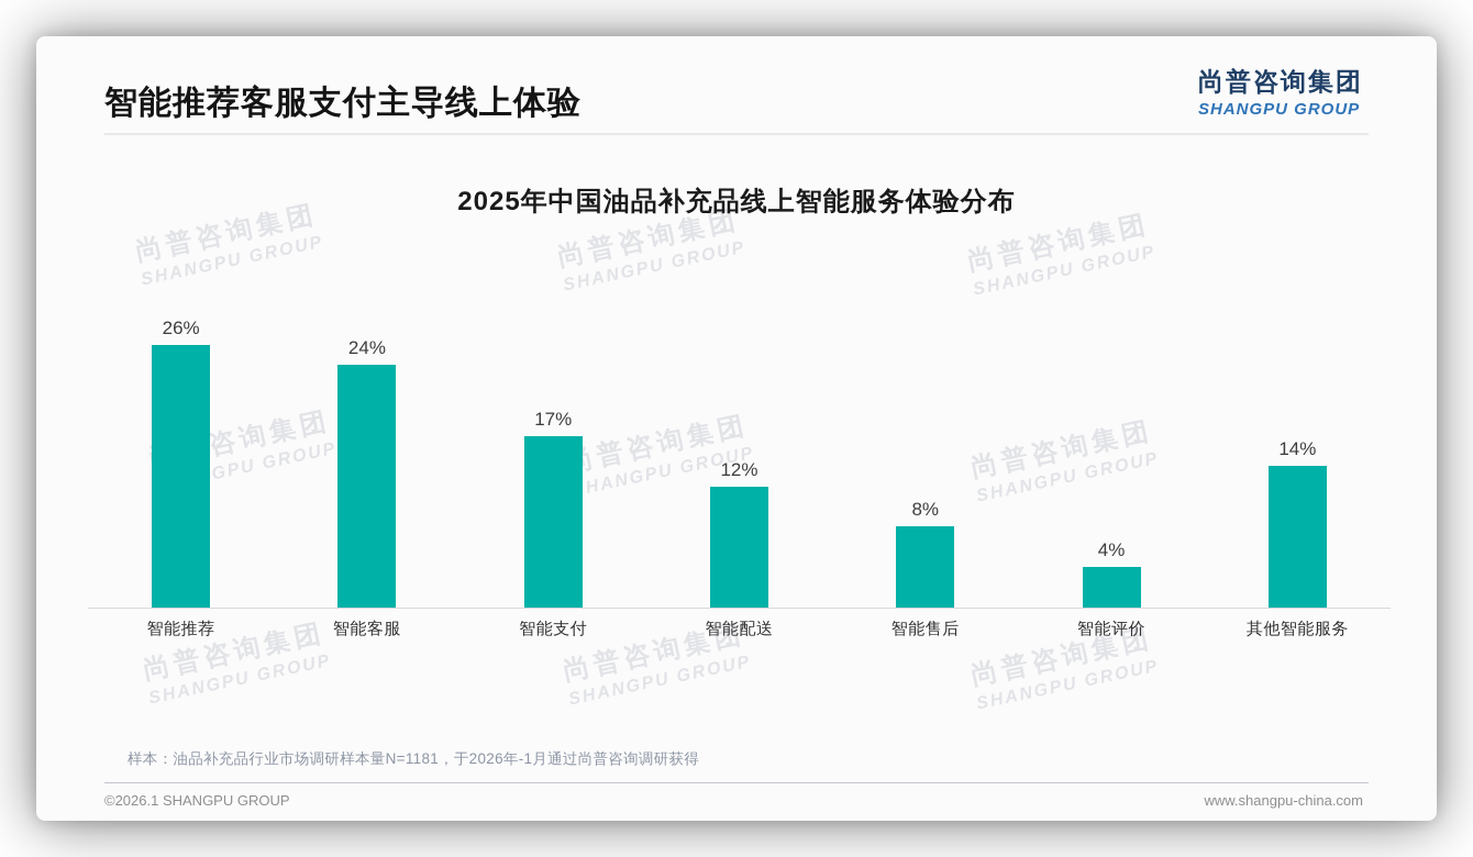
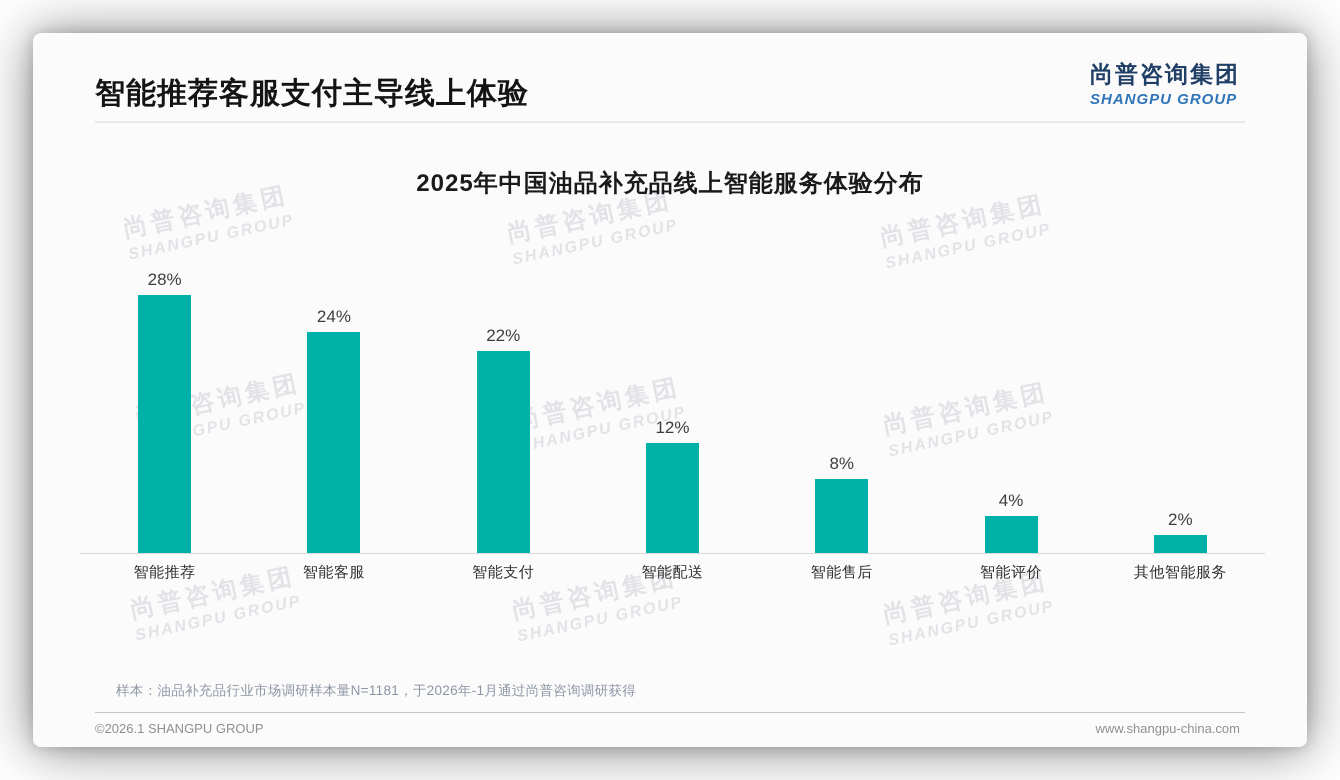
智能推荐: 26% -> 28%
智能支付: 17% -> 22%
其他智能服务: 14% -> 2%
